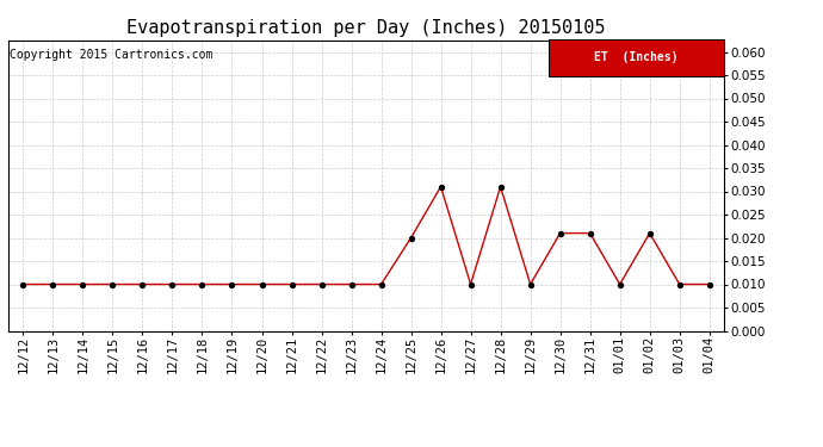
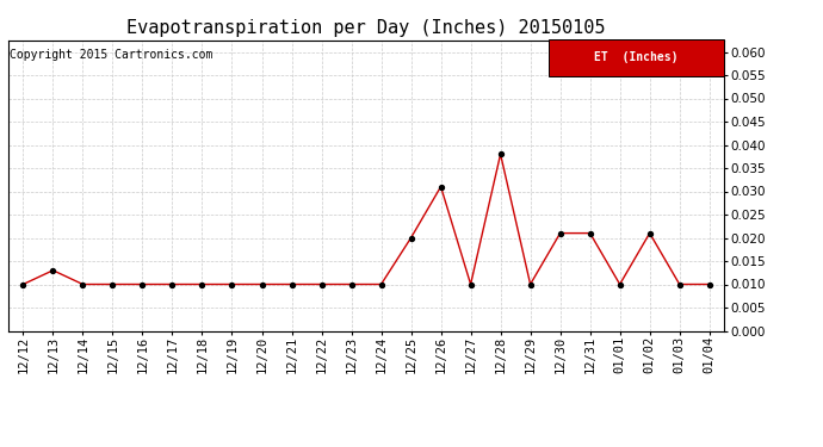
12/13: 0.010 -> 0.013
12/28: 0.031 -> 0.038
